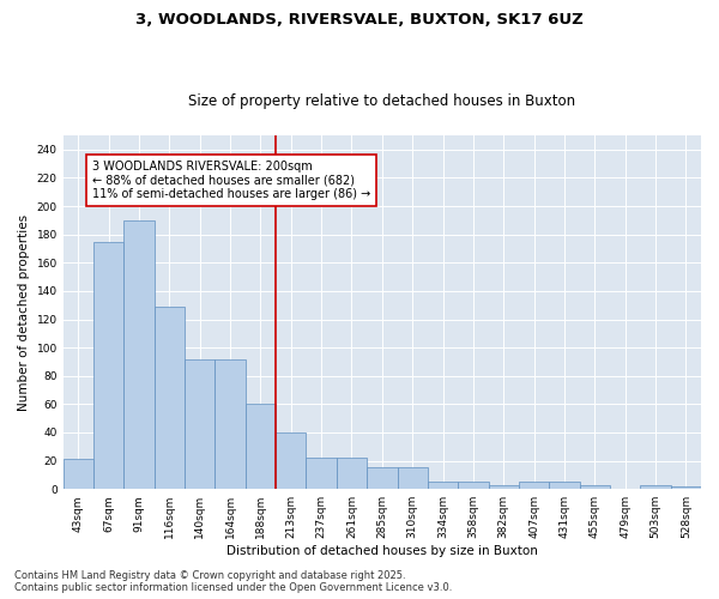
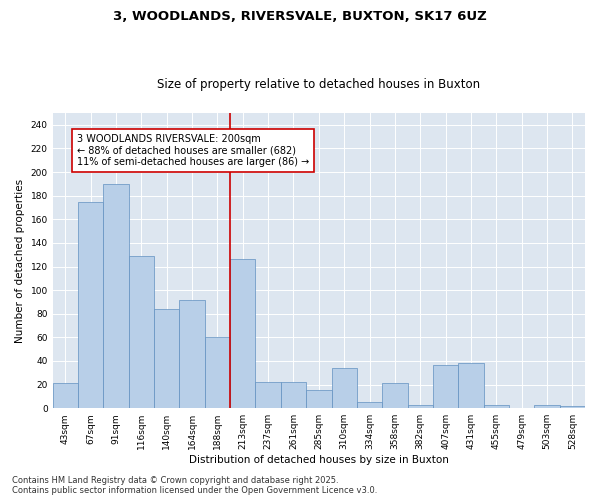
140sqm: 92 -> 84
213sqm: 40 -> 126
310sqm: 15 -> 34
358sqm: 5 -> 21
407sqm: 5 -> 37
431sqm: 5 -> 38
